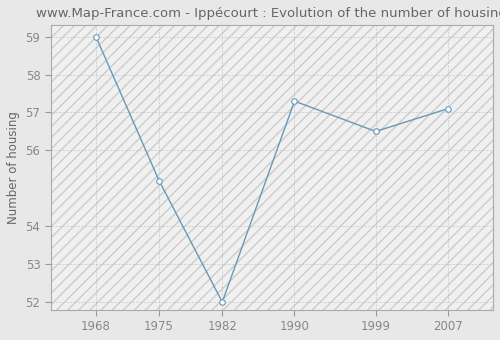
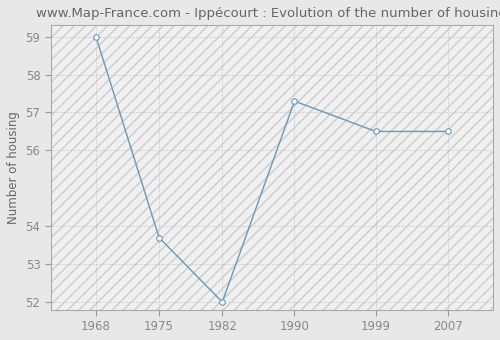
1975: 55.2 -> 53.7
2007: 57.1 -> 56.5
